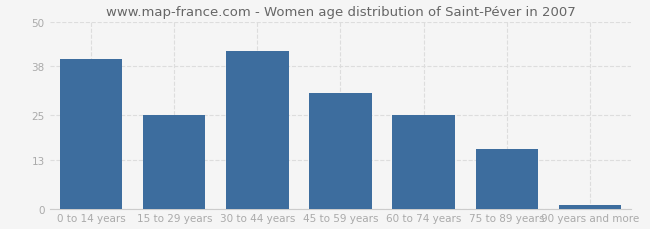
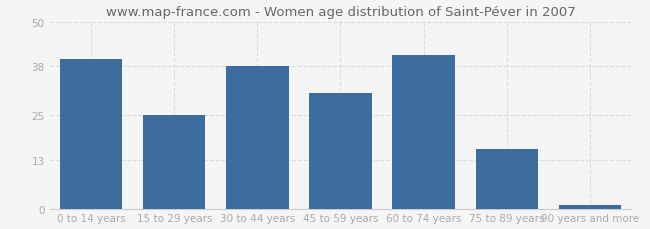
30 to 44 years: 42 -> 38
60 to 74 years: 25 -> 41
